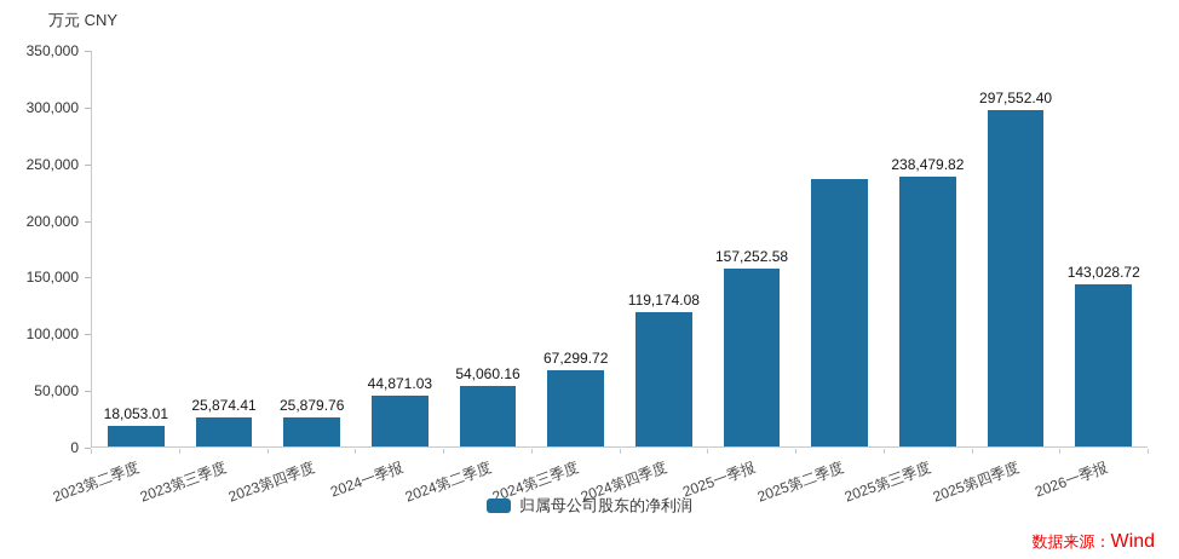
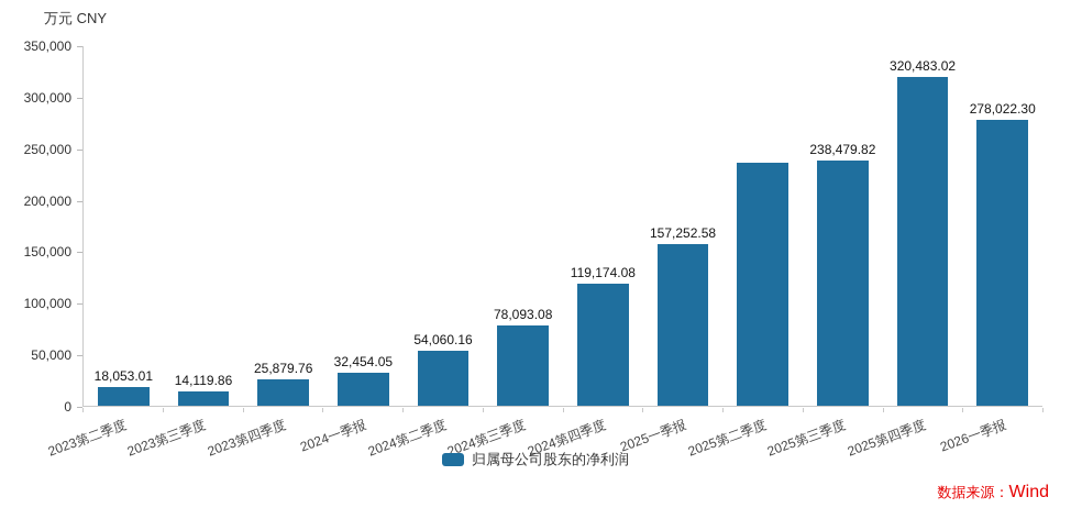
2023第三季度: 25,874.41 -> 14,119.86
2024一季报: 44,871.03 -> 32,454.05
2024第三季度: 67,299.72 -> 78,093.08
2025第四季度: 297,552.40 -> 320,483.02
2026一季报: 143,028.72 -> 278,022.30
